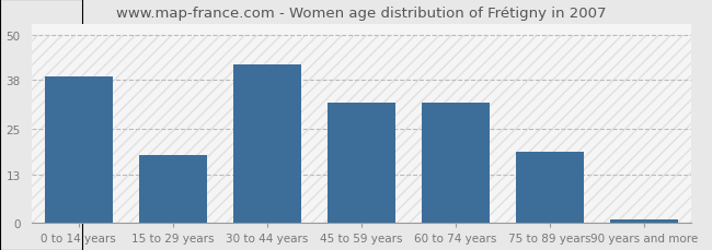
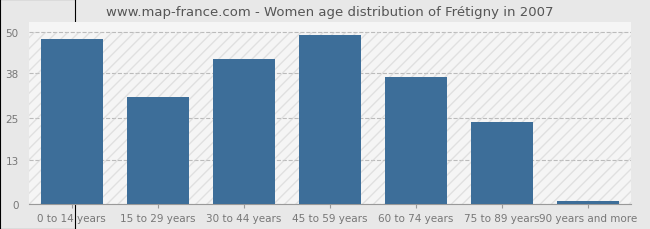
0 to 14 years: 39 -> 48
15 to 29 years: 18 -> 31
45 to 59 years: 32 -> 49
60 to 74 years: 32 -> 37
75 to 89 years: 19 -> 24
